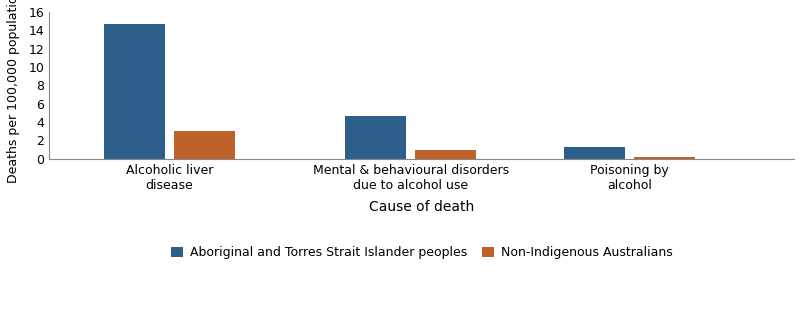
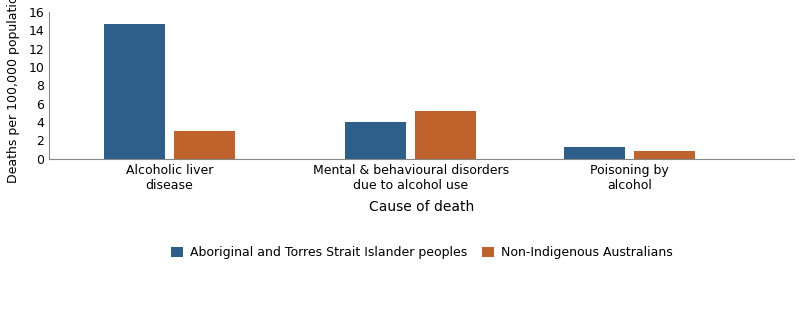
Aboriginal and Torres Strait Islander peoples/Mental & behavioural disorders due to alcohol use: 4.6 -> 4.0
Non-Indigenous Australians/Mental & behavioural disorders due to alcohol use: 0.9 -> 5.2
Non-Indigenous Australians/Poisoning by alcohol: 0.2 -> 0.8
